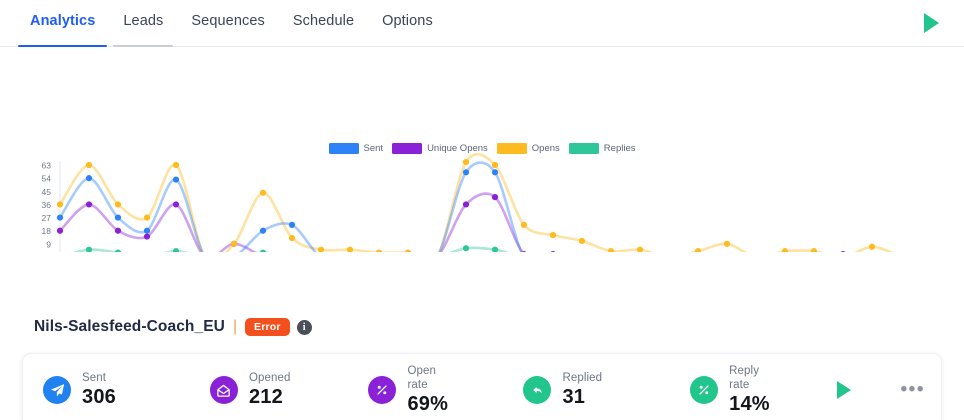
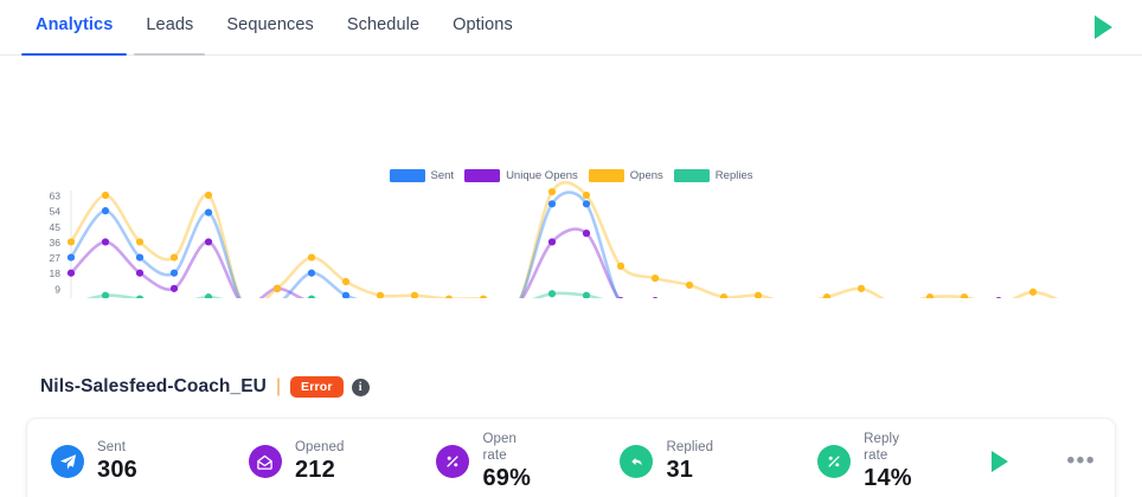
Unique Opens/24 Feb: 14 -> 9
Opens/28 Feb: 44 -> 27
Sent/1 Mar: 22 -> 5
